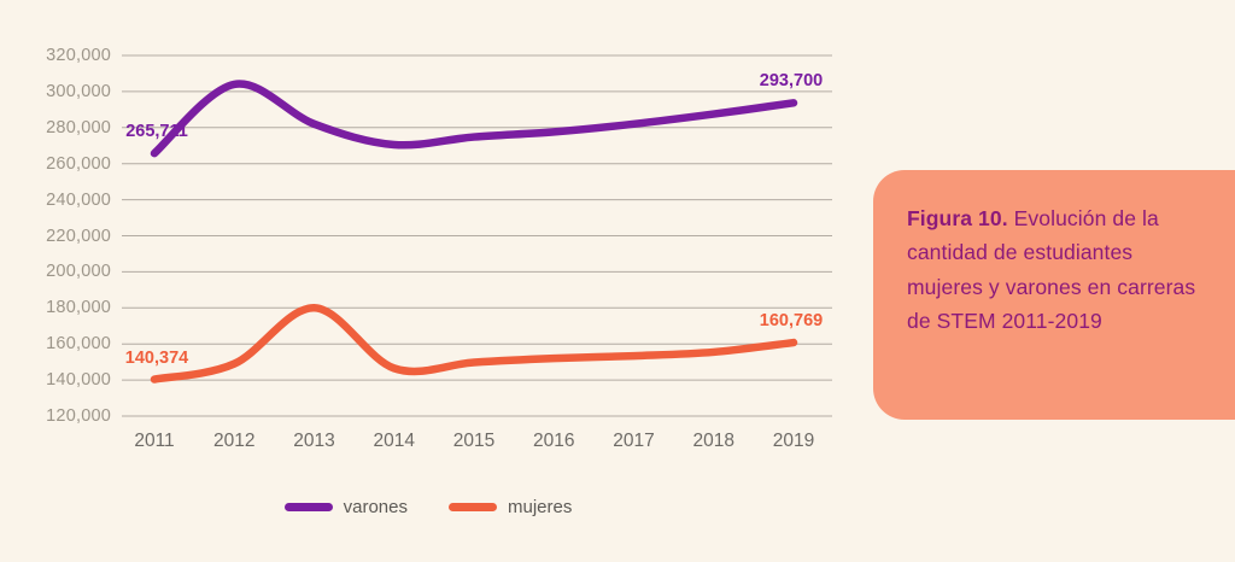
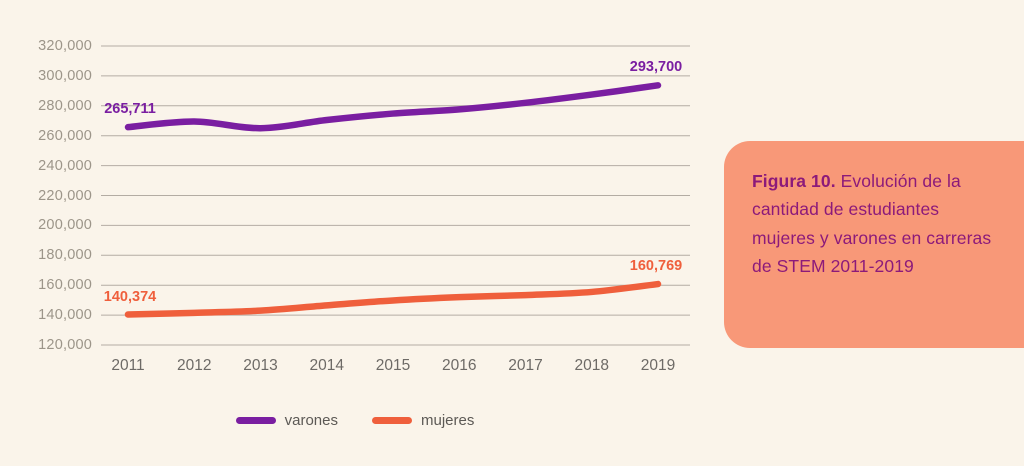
varones/2012: 304000 -> 270000
mujeres/2012: 149000 -> 142000
varones/2013: 282000 -> 265000
mujeres/2013: 180000 -> 143000
